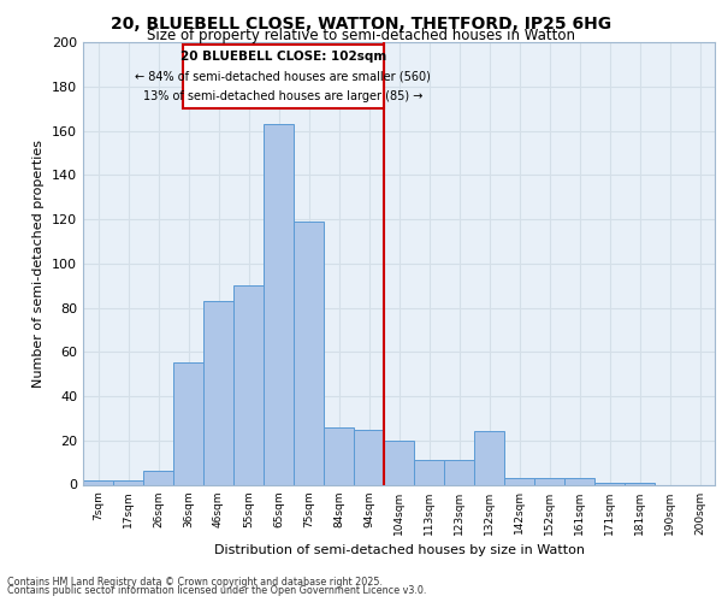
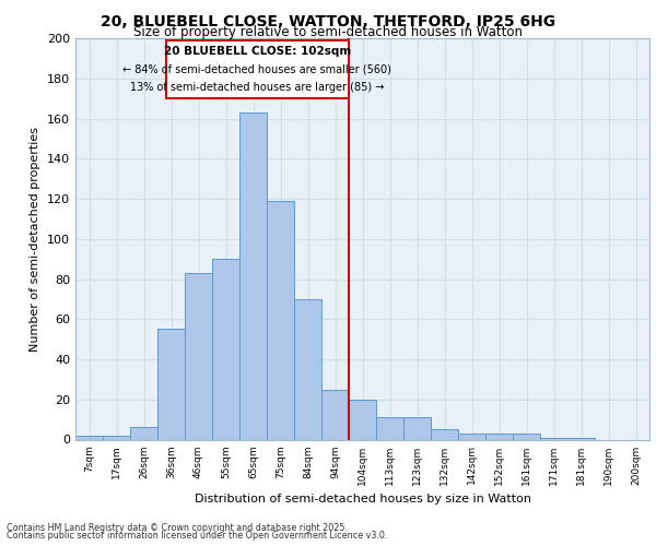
84sqm: 26 -> 70
132sqm: 24 -> 5
